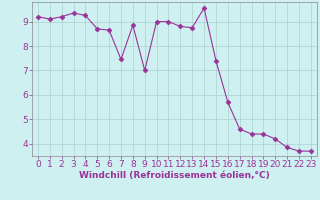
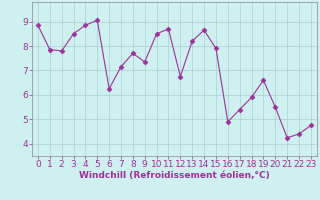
0: 9.20 -> 8.85
1: 9.10 -> 7.85
2: 9.20 -> 7.80
3: 9.35 -> 8.50
4: 9.25 -> 8.85
5: 8.70 -> 9.05
6: 8.65 -> 6.25
7: 7.45 -> 7.15
8: 8.85 -> 7.70
9: 7.00 -> 7.35
10: 9.00 -> 8.50
11: 9.00 -> 8.70
12: 8.80 -> 6.75
13: 8.75 -> 8.20
14: 9.55 -> 8.65
15: 7.40 -> 7.90
16: 5.70 -> 4.90
17: 4.60 -> 5.40
18: 4.40 -> 5.90
19: 4.40 -> 6.60
20: 4.20 -> 5.50
21: 3.85 -> 4.25
22: 3.70 -> 4.40
23: 3.70 -> 4.75
